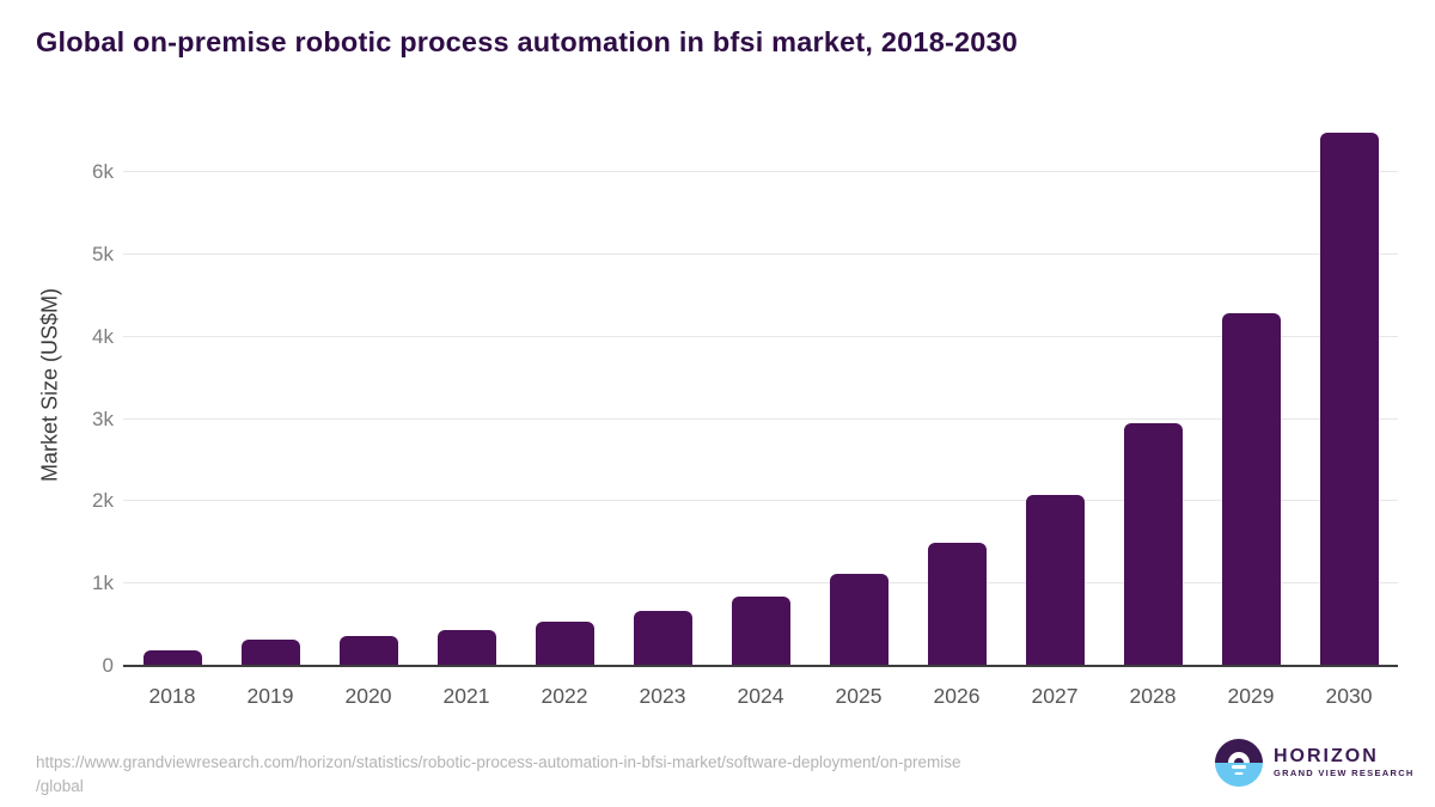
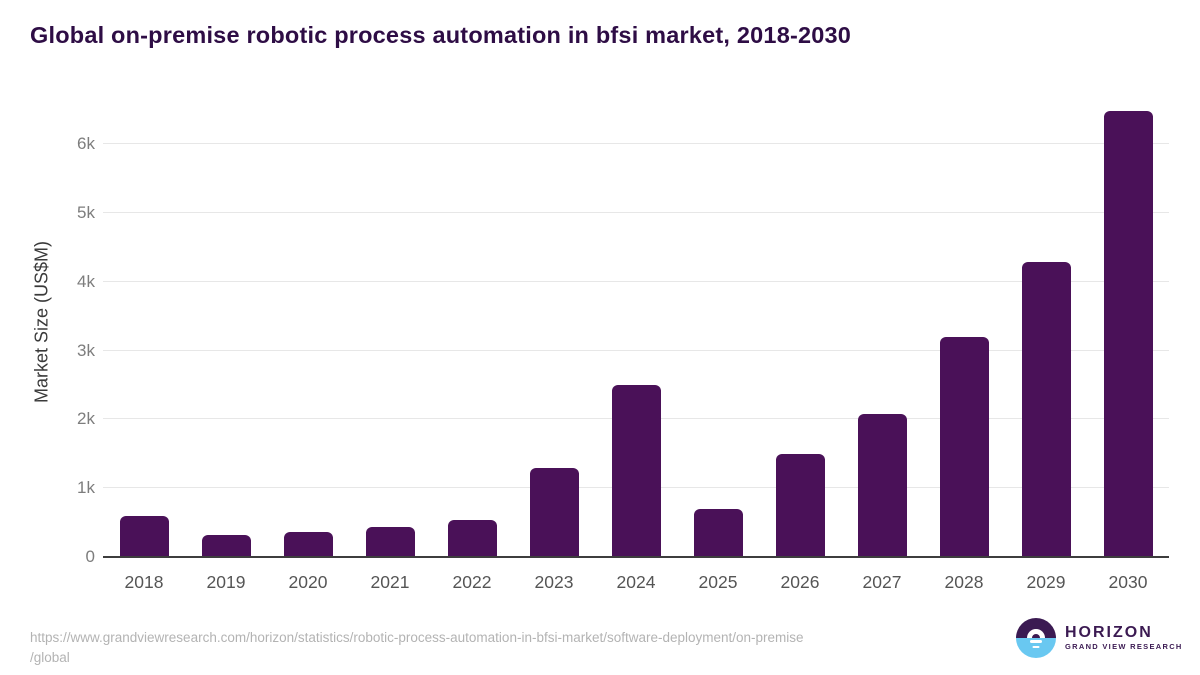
2018: 0.2k -> 0.6k
2023: 0.7k -> 1.3k
2024: 0.8k -> 2.5k
2025: 1.1k -> 0.7k
2028: 3.0k -> 3.2k
